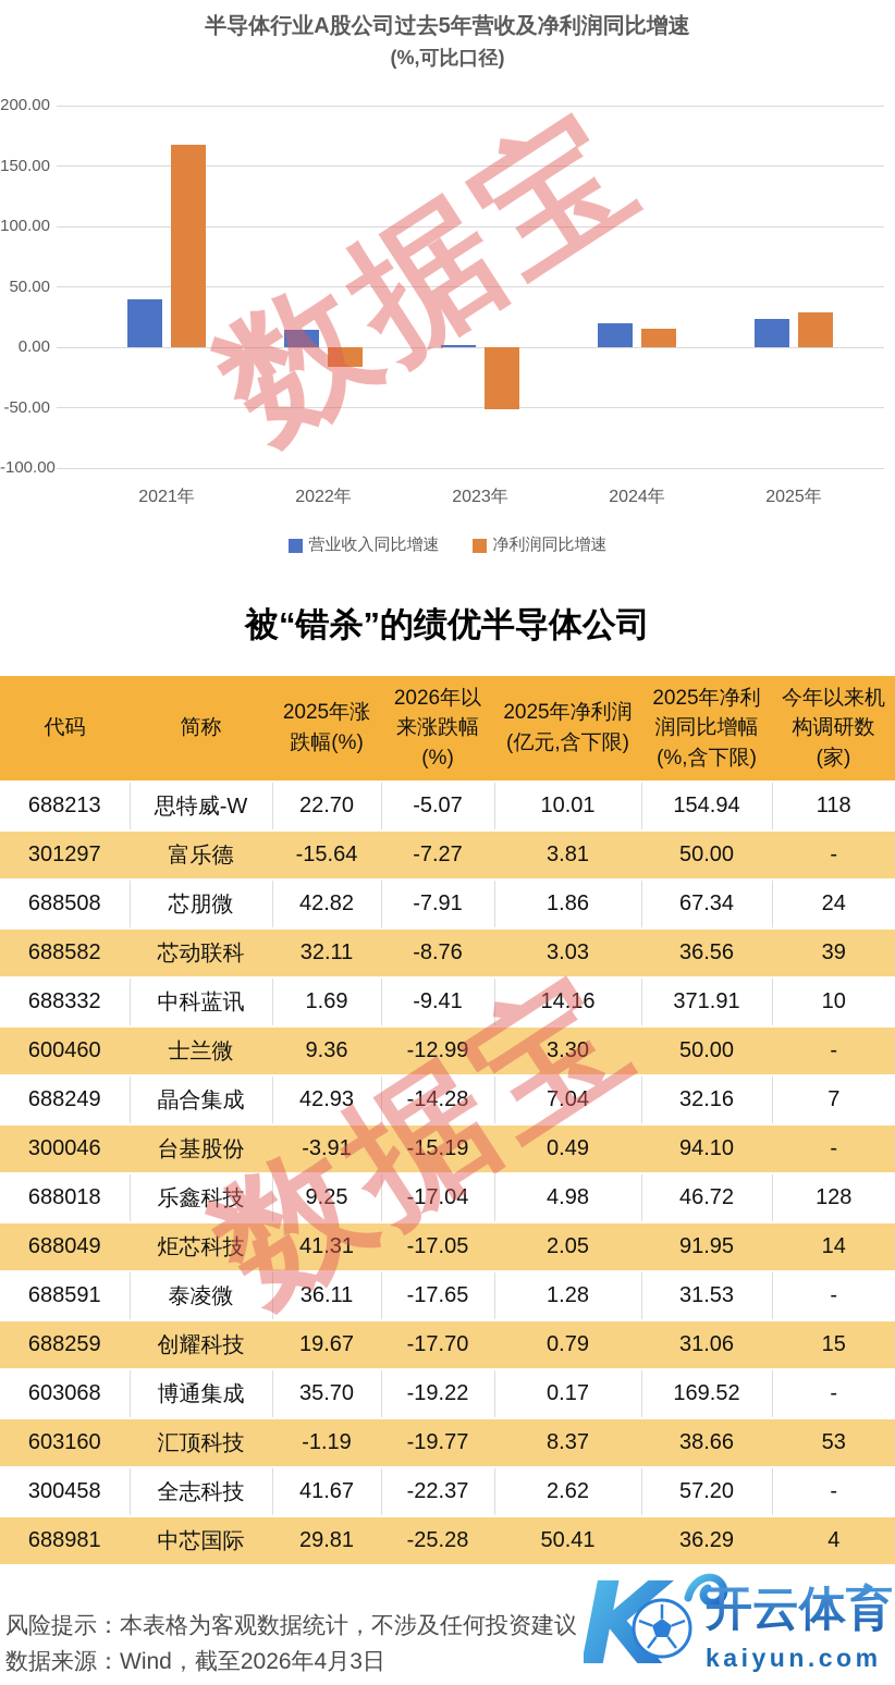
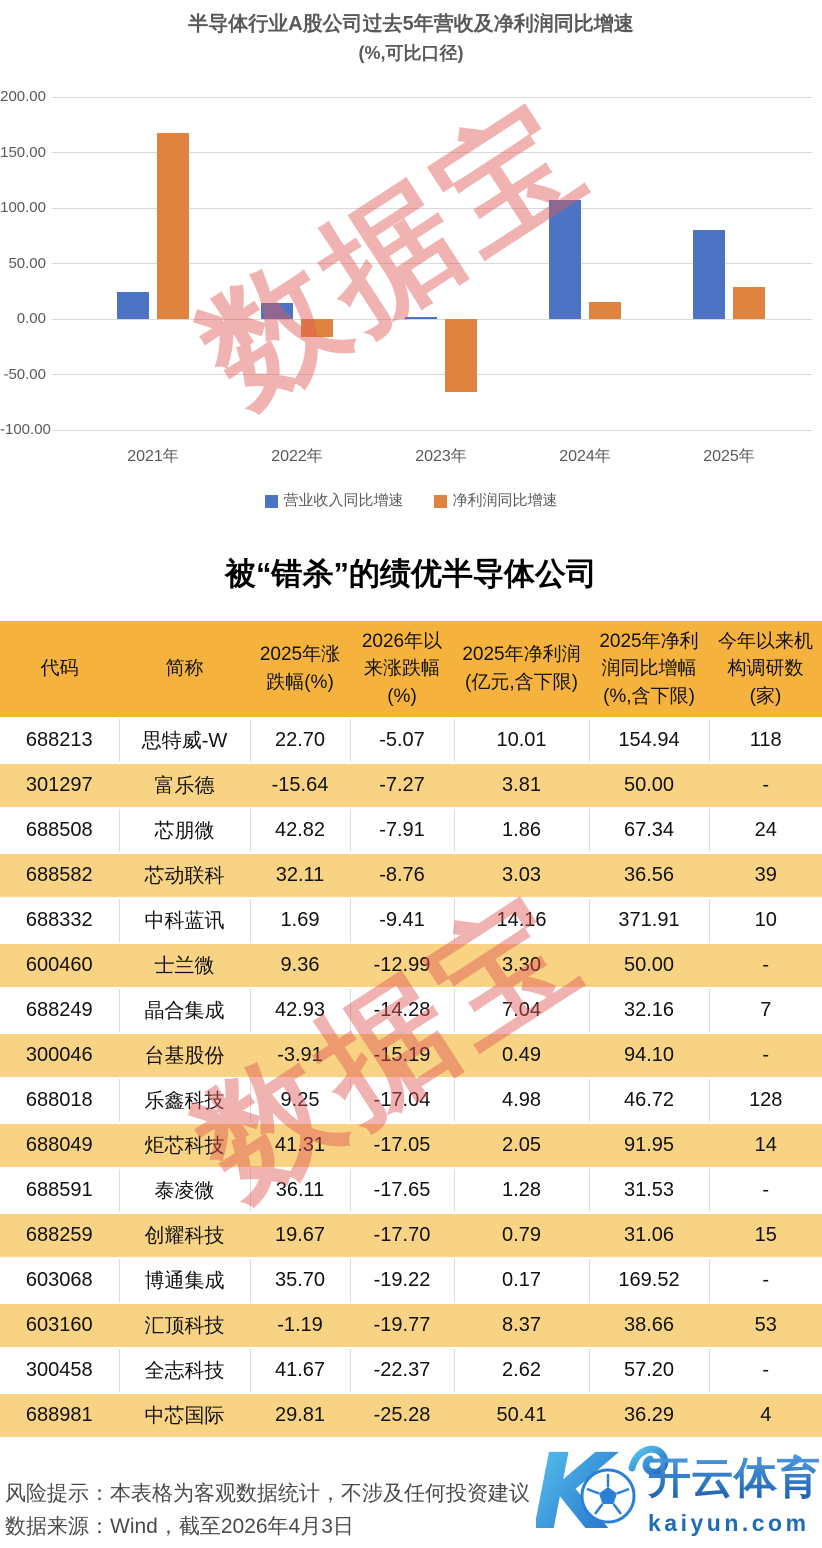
营业收入同比增速/2021年: 40 -> 24
净利润同比增速/2023年: -51 -> -66
营业收入同比增速/2024年: 20 -> 107
营业收入同比增速/2025年: 23 -> 80
